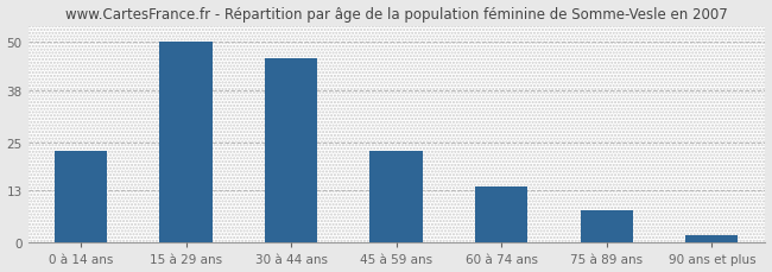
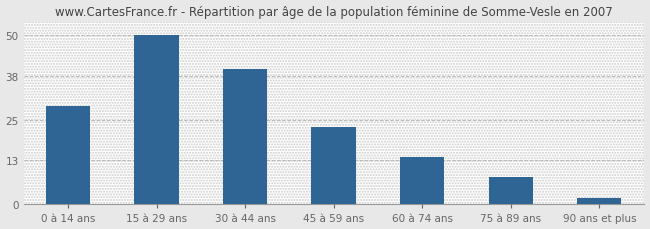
0 à 14 ans: 23 -> 29
30 à 44 ans: 46 -> 40
